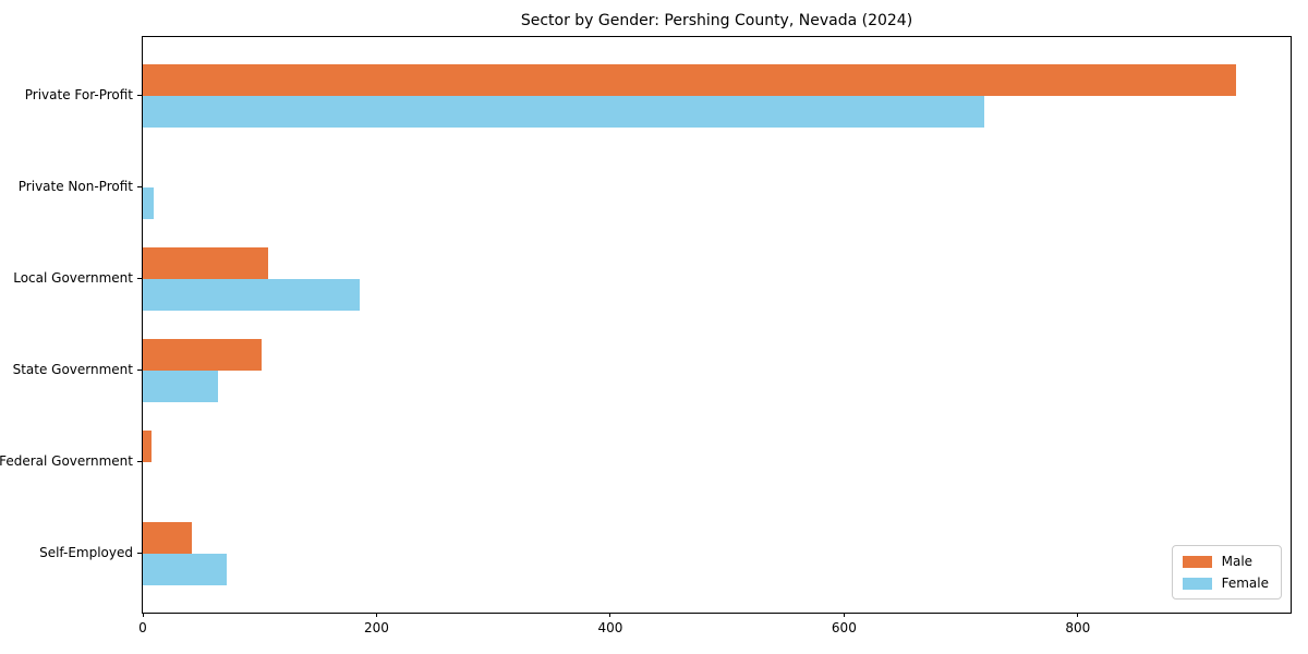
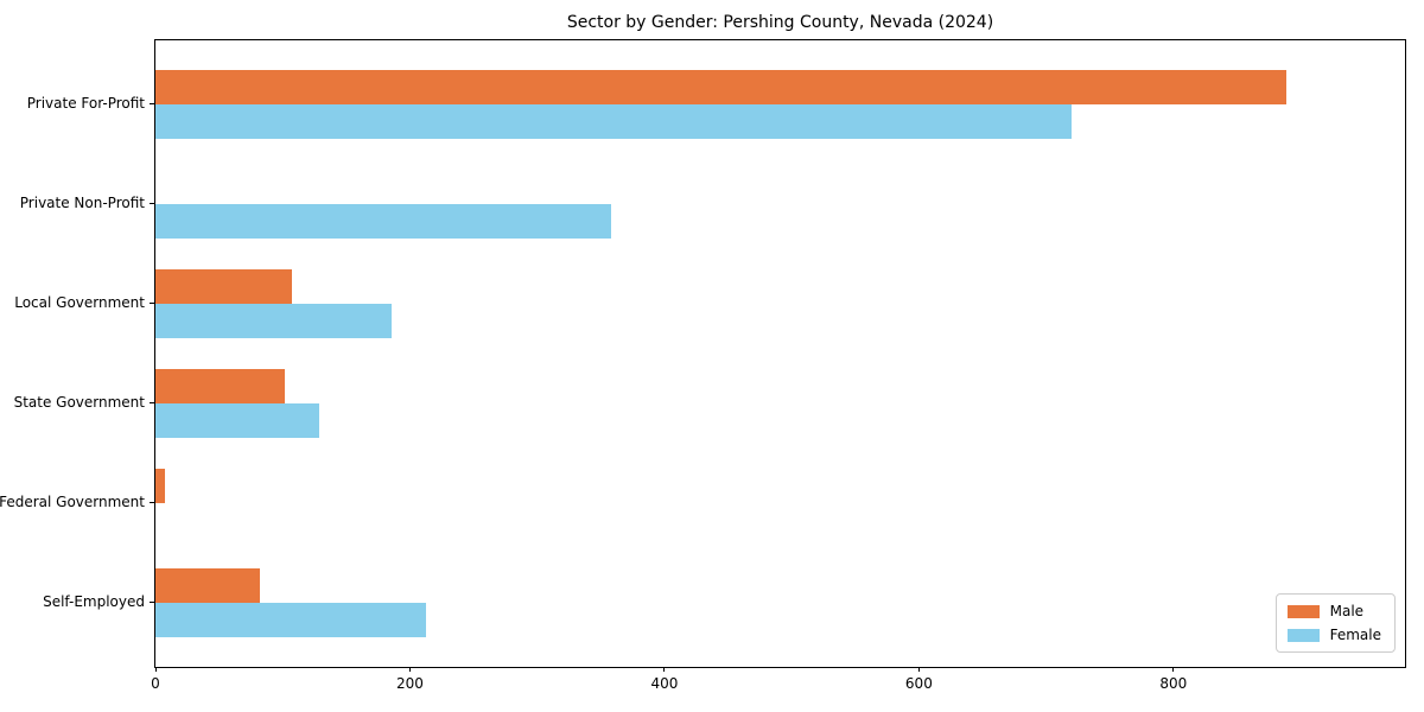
Male/Private For-Profit: 935 -> 889
Female/Private Non-Profit: 9 -> 358
Female/State Government: 64 -> 129
Male/Self-Employed: 42 -> 82
Female/Self-Employed: 72 -> 213
